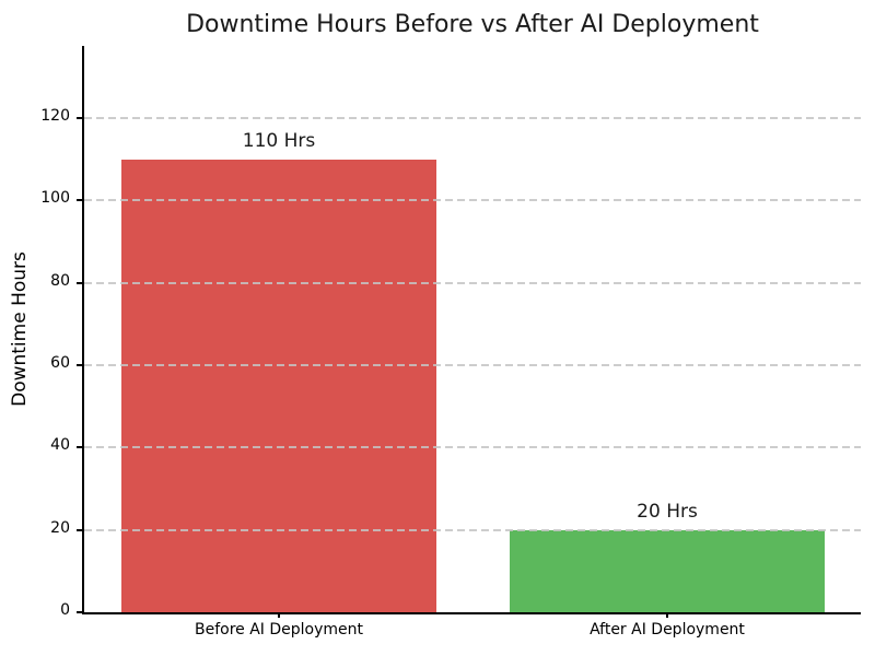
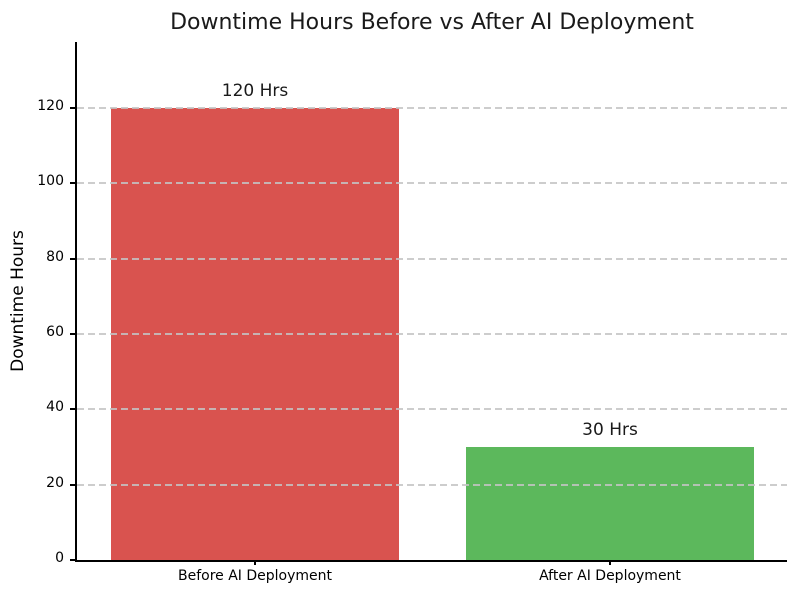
Before AI Deployment: 110 -> 120
After AI Deployment: 20 -> 30
